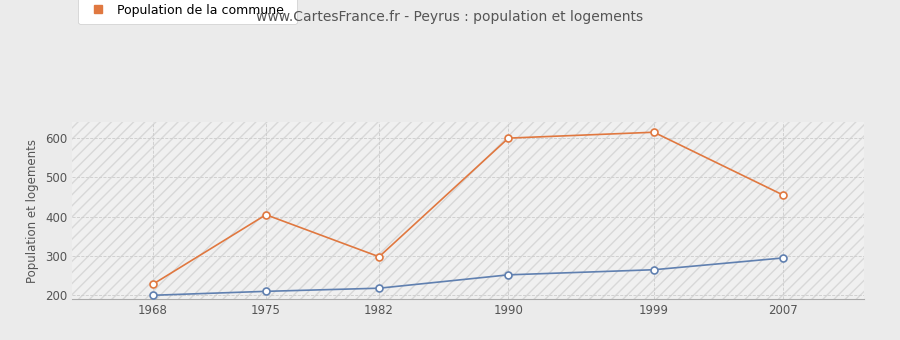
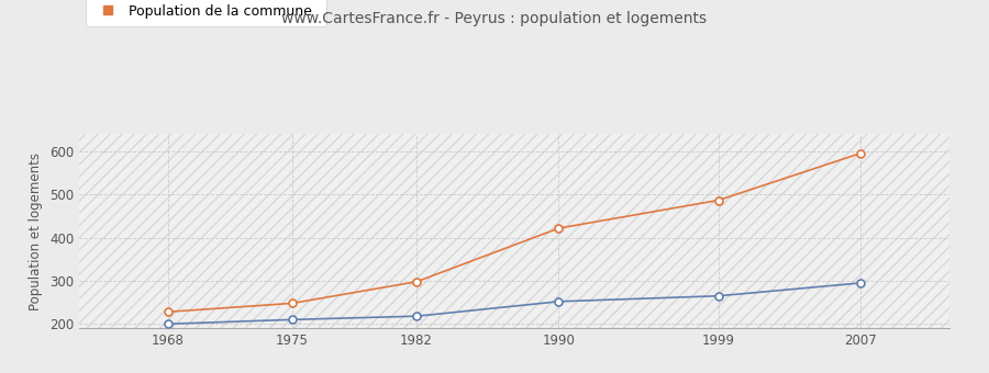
Population de la commune/1975: 405 -> 248
Population de la commune/1990: 600 -> 422
Population de la commune/1999: 615 -> 487
Population de la commune/2007: 455 -> 596
